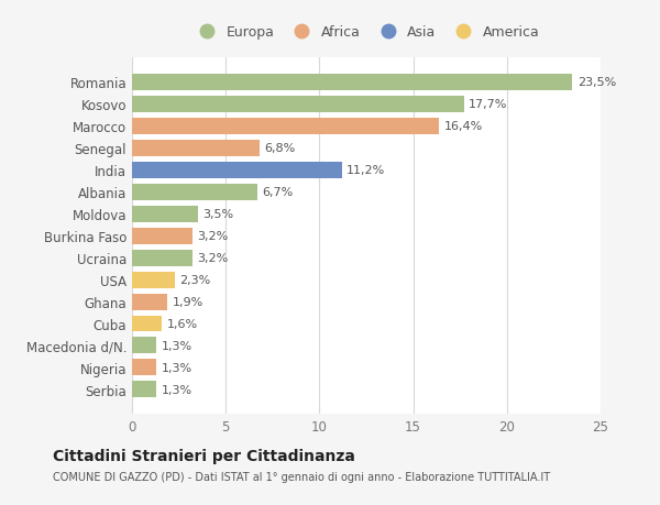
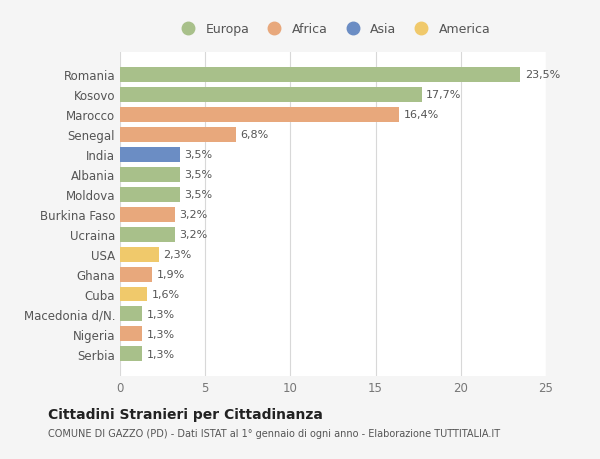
India: 11,2% -> 3,5%
Albania: 6,7% -> 3,5%
